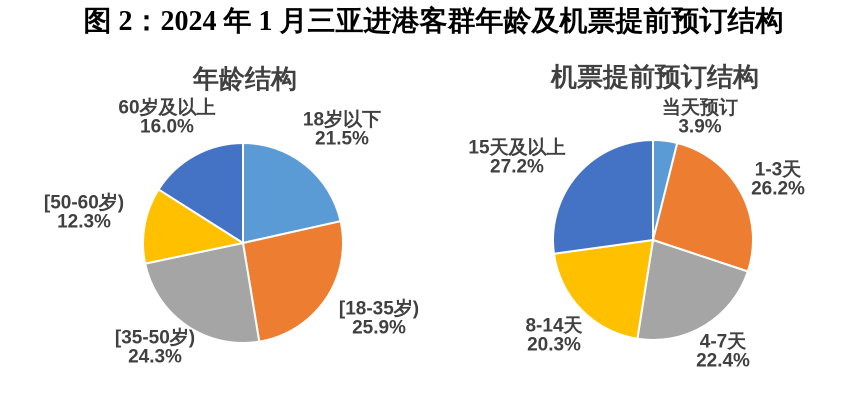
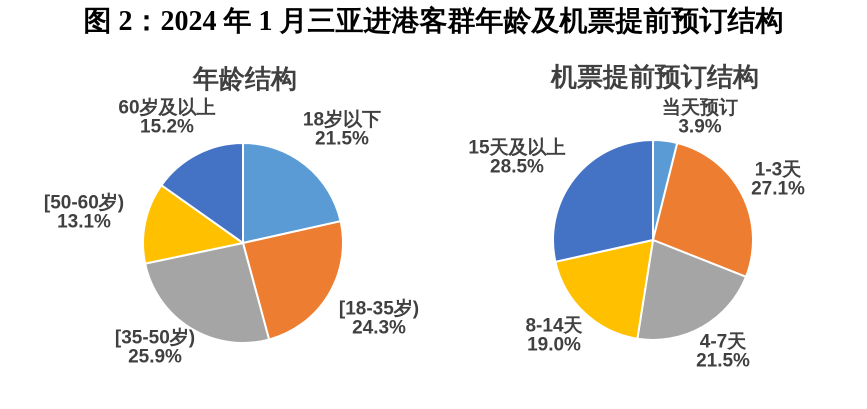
年龄结构/[18-35岁): 25.9% -> 24.3%
年龄结构/[35-50岁): 24.3% -> 25.9%
年龄结构/[50-60岁): 12.3% -> 13.1%
年龄结构/60岁及以上: 16.0% -> 15.2%
机票提前预订结构/1-3天: 26.2% -> 27.1%
机票提前预订结构/4-7天: 22.4% -> 21.5%
机票提前预订结构/8-14天: 20.3% -> 19.0%
机票提前预订结构/15天及以上: 27.2% -> 28.5%
